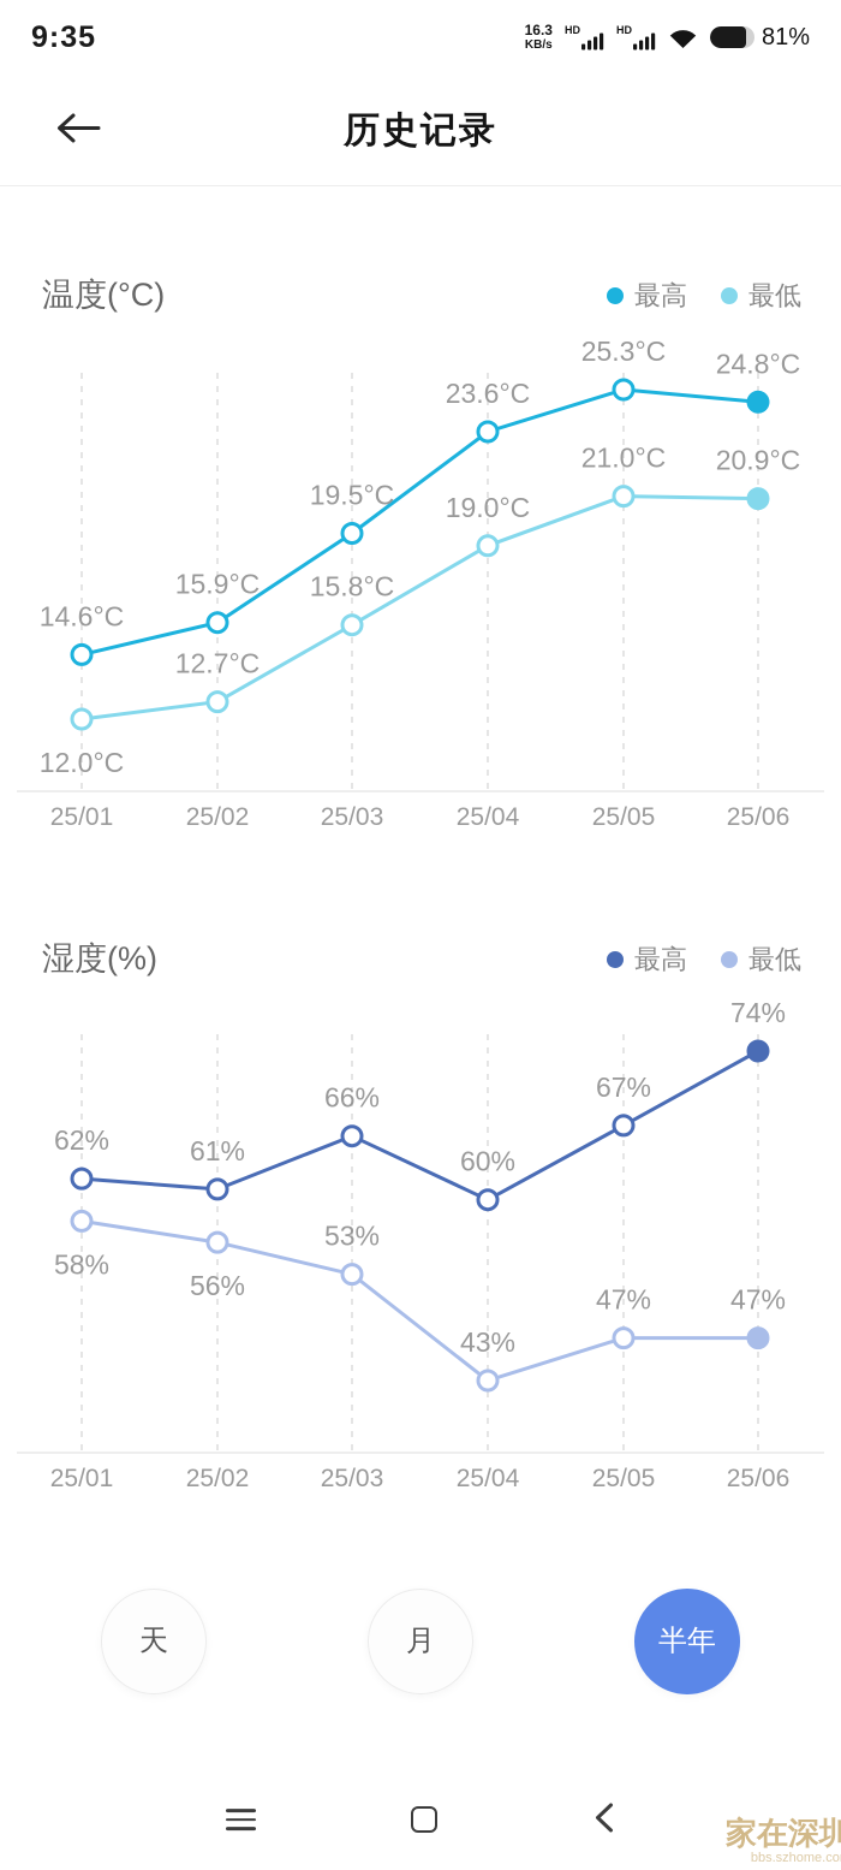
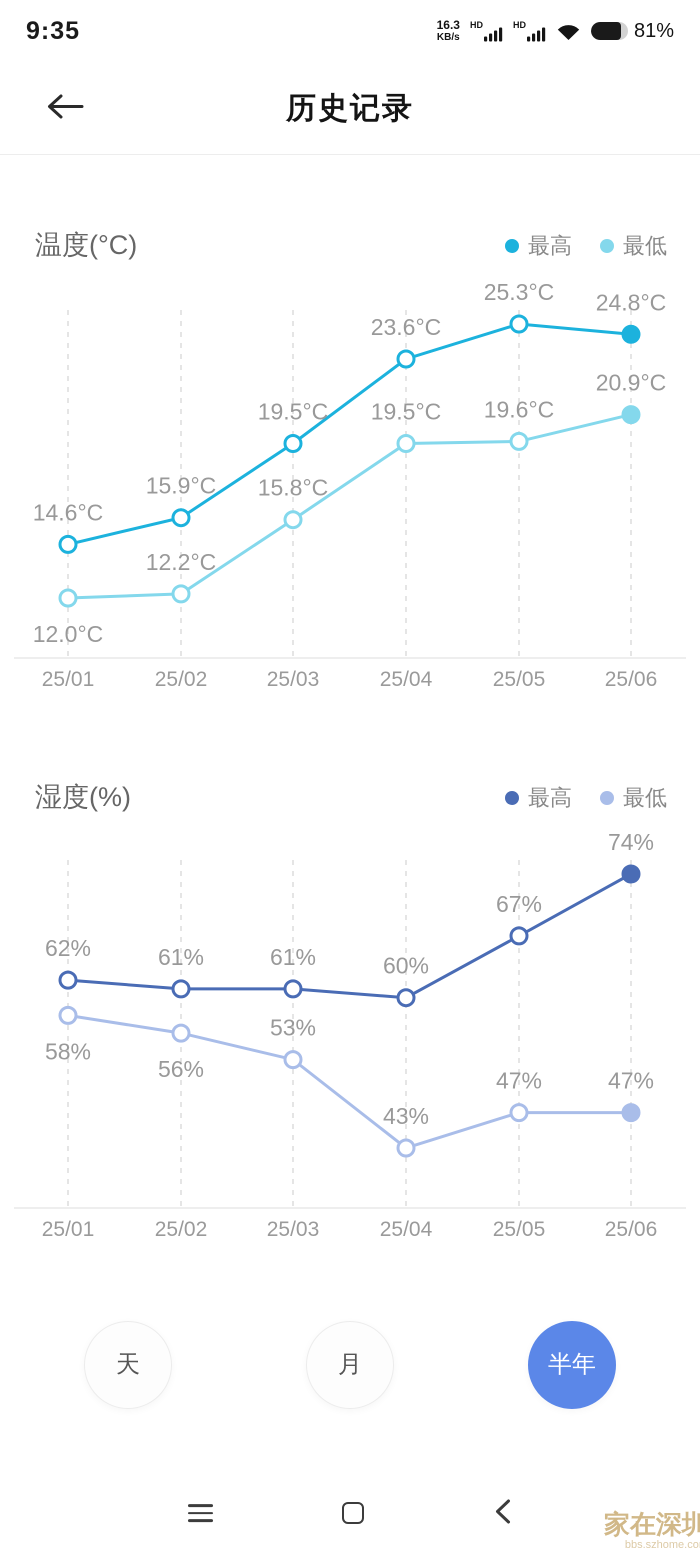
温度(°C)/最低/25/02: 12.7°C -> 12.2°C
温度(°C)/最低/25/04: 19.0°C -> 19.5°C
温度(°C)/最低/25/05: 21.0°C -> 19.6°C
湿度(%)/最高/25/03: 66% -> 61%
